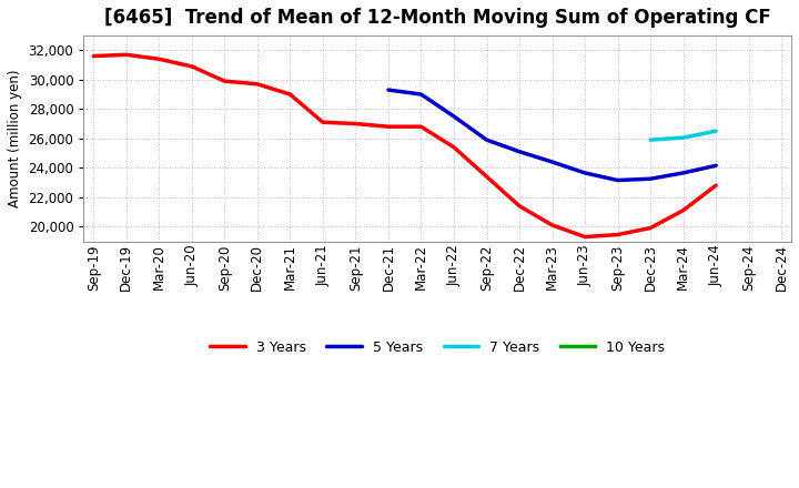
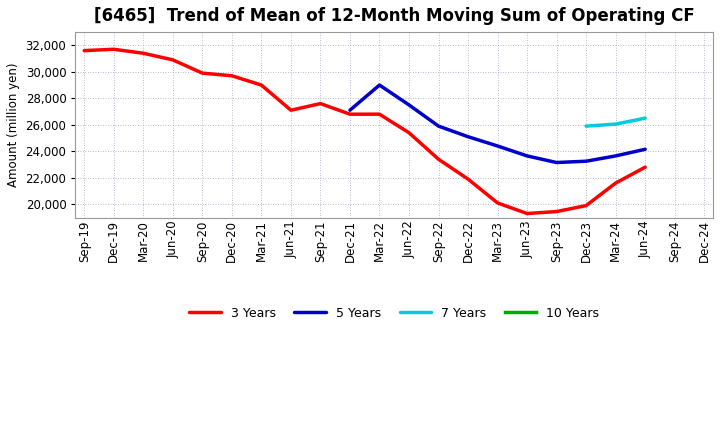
3 Years/Sep-21: 27,000 -> 27,600
5 Years/Dec-21: 29,300 -> 27,100
3 Years/Dec-22: 21,400 -> 21,900
3 Years/Mar-24: 21,100 -> 21,600
